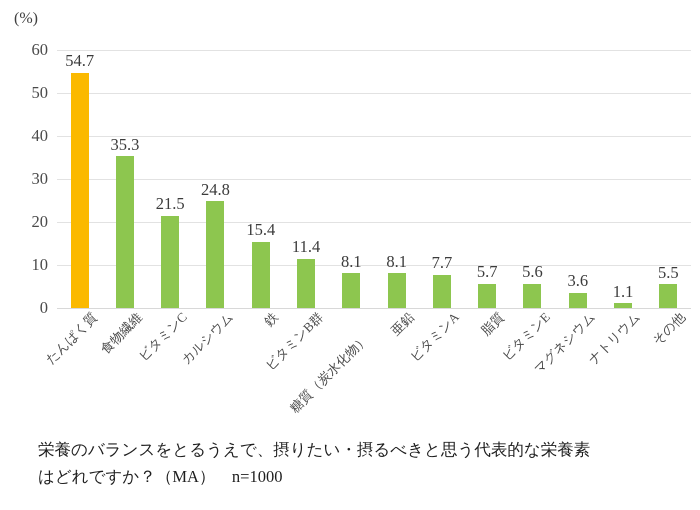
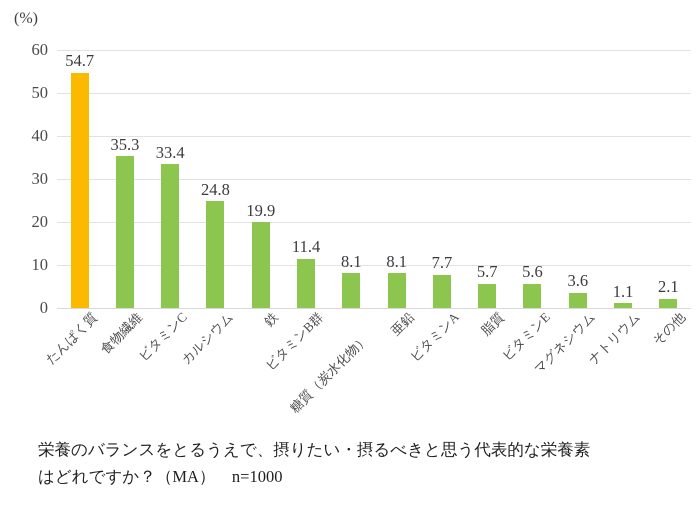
ビタミンC: 21.5 -> 33.4
鉄: 15.4 -> 19.9
その他: 5.5 -> 2.1
